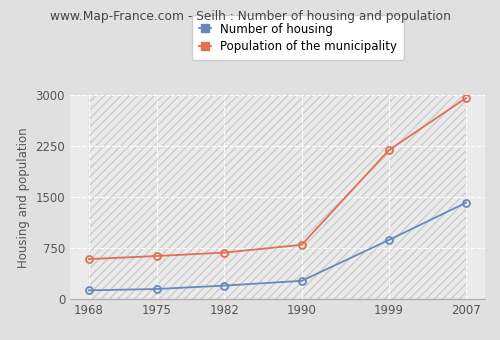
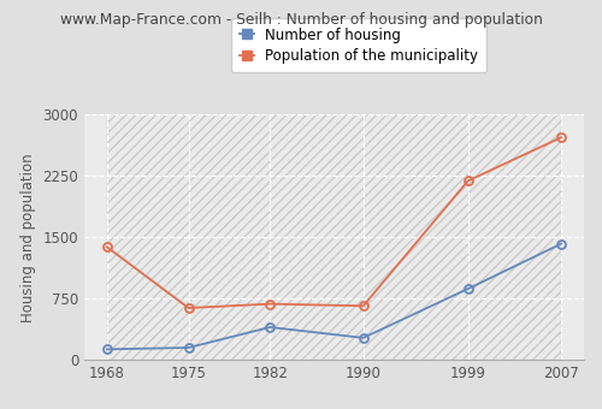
Population of the municipality/1968: 590 -> 1380
Number of housing/1982: 200 -> 400
Population of the municipality/1990: 800 -> 660
Population of the municipality/2007: 2960 -> 2720
